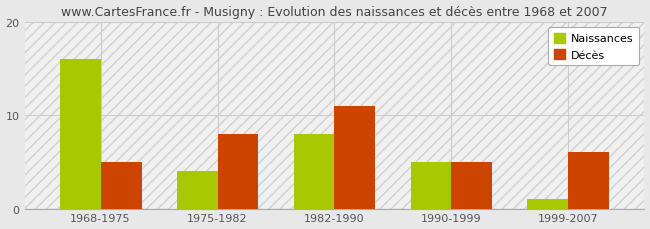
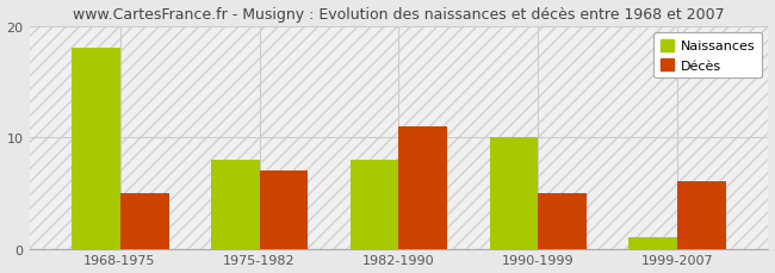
Naissances/1968-1975: 16 -> 18
Naissances/1975-1982: 4 -> 8
Décès/1975-1982: 8 -> 7
Naissances/1990-1999: 5 -> 10
